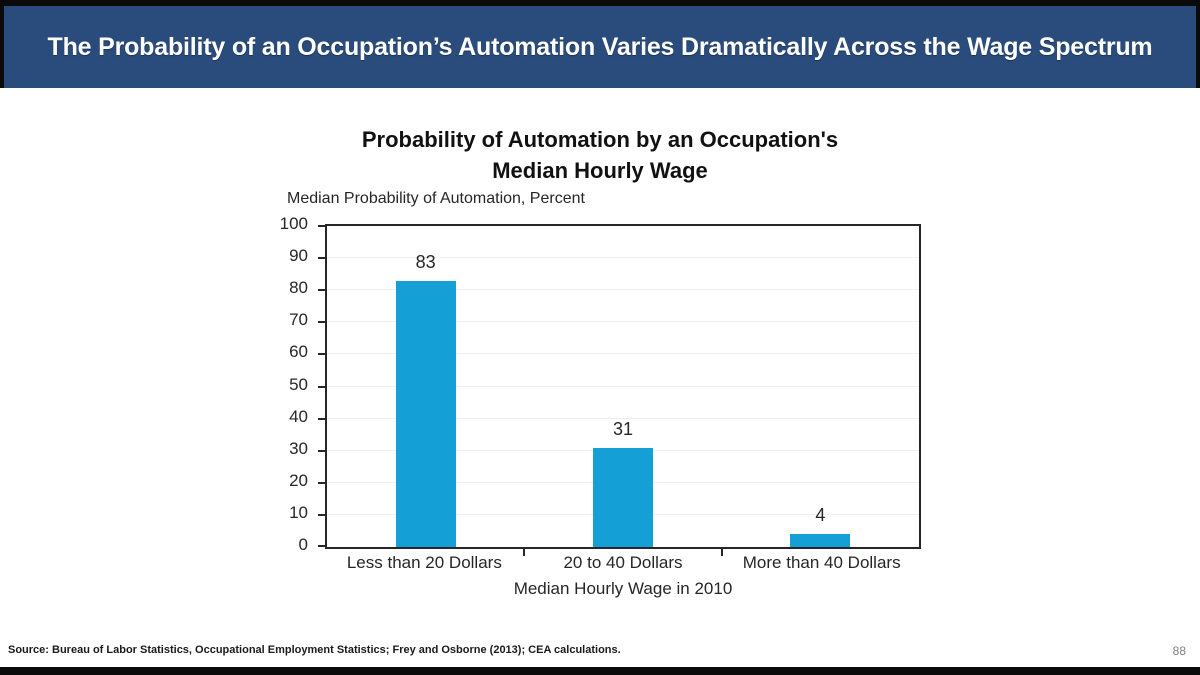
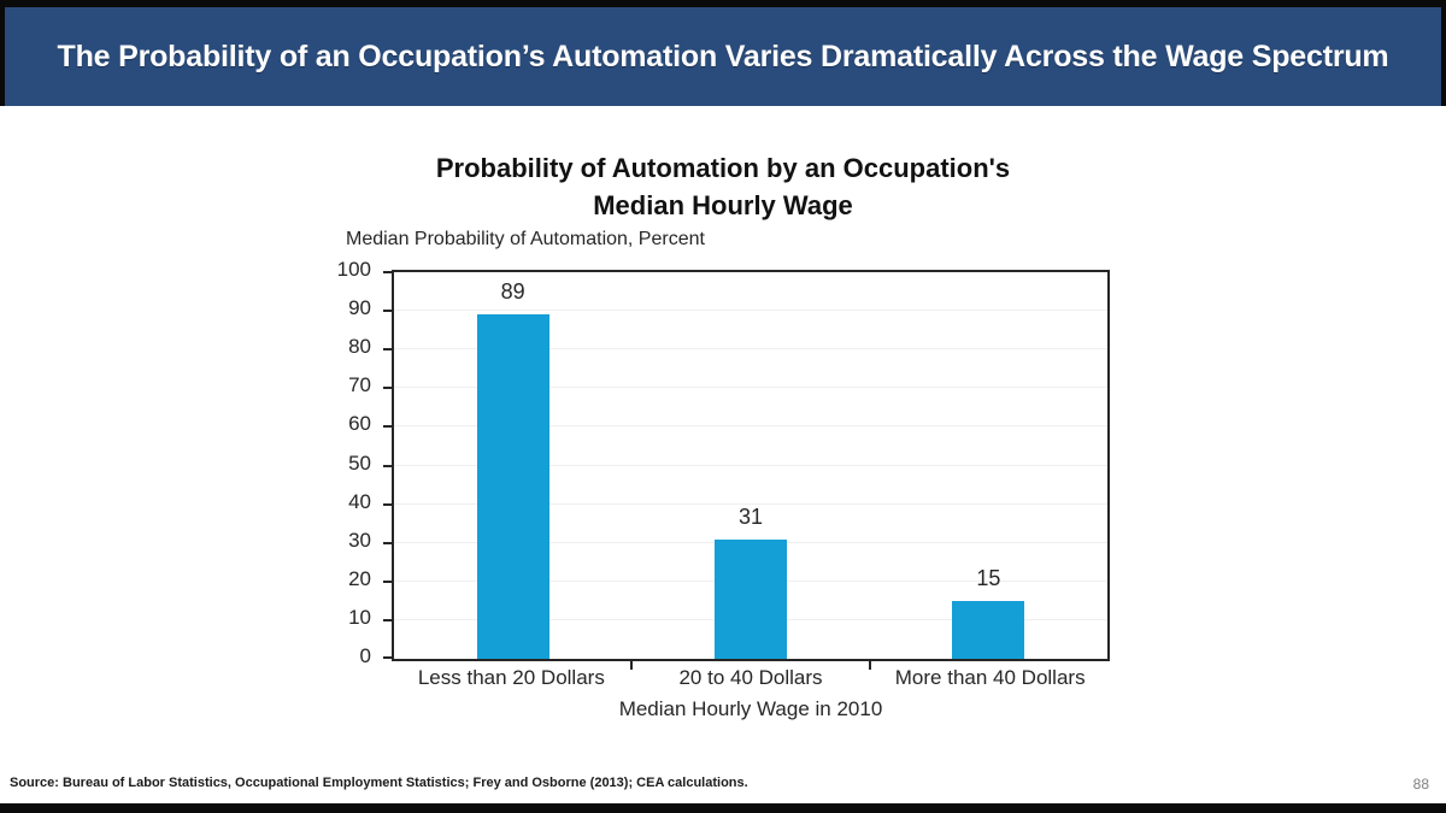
Less than 20 Dollars: 83 -> 89
More than 40 Dollars: 4 -> 15
